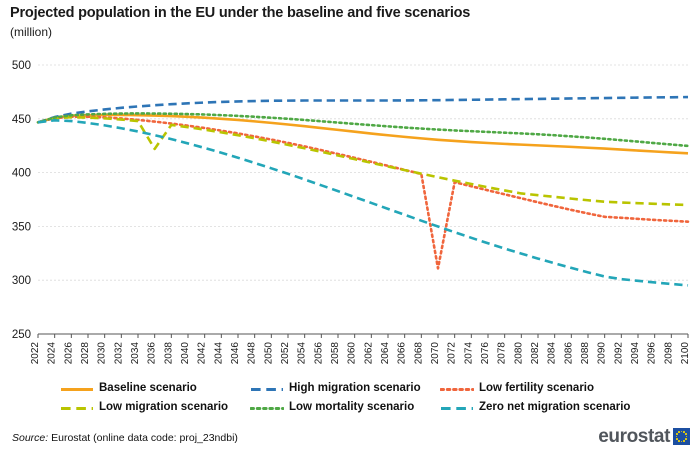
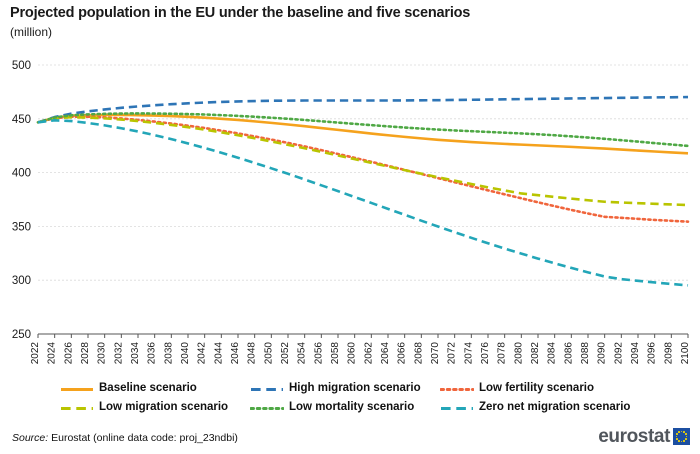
Low migration scenario/2036: 422 -> 446
Low fertility scenario/2070: 311 -> 395
